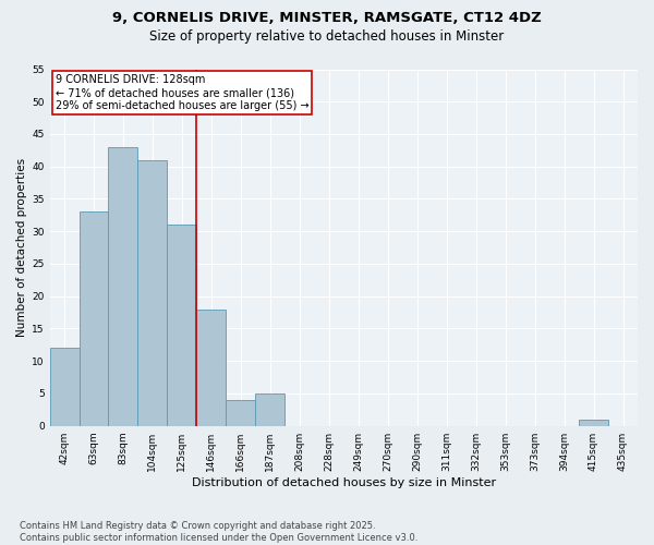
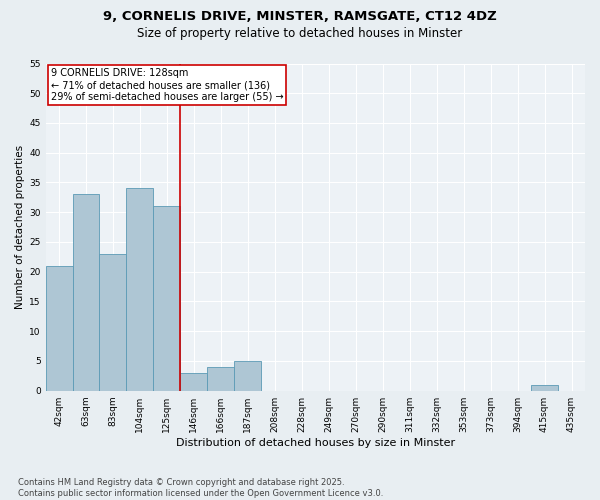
42sqm: 12 -> 21
83sqm: 43 -> 23
104sqm: 41 -> 34
146sqm: 18 -> 3
